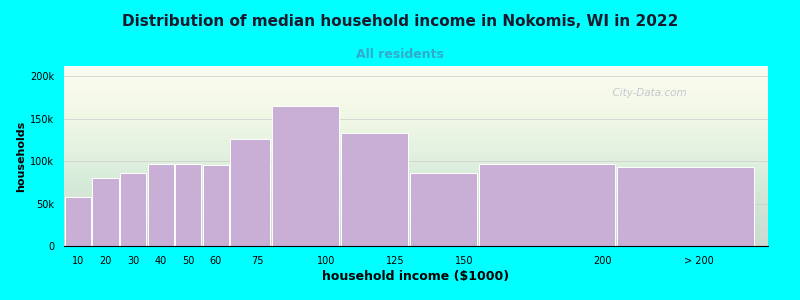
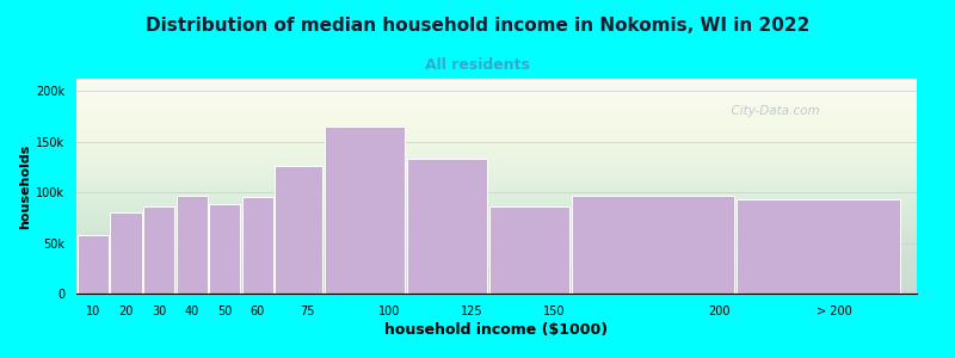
50: 96k -> 88k
